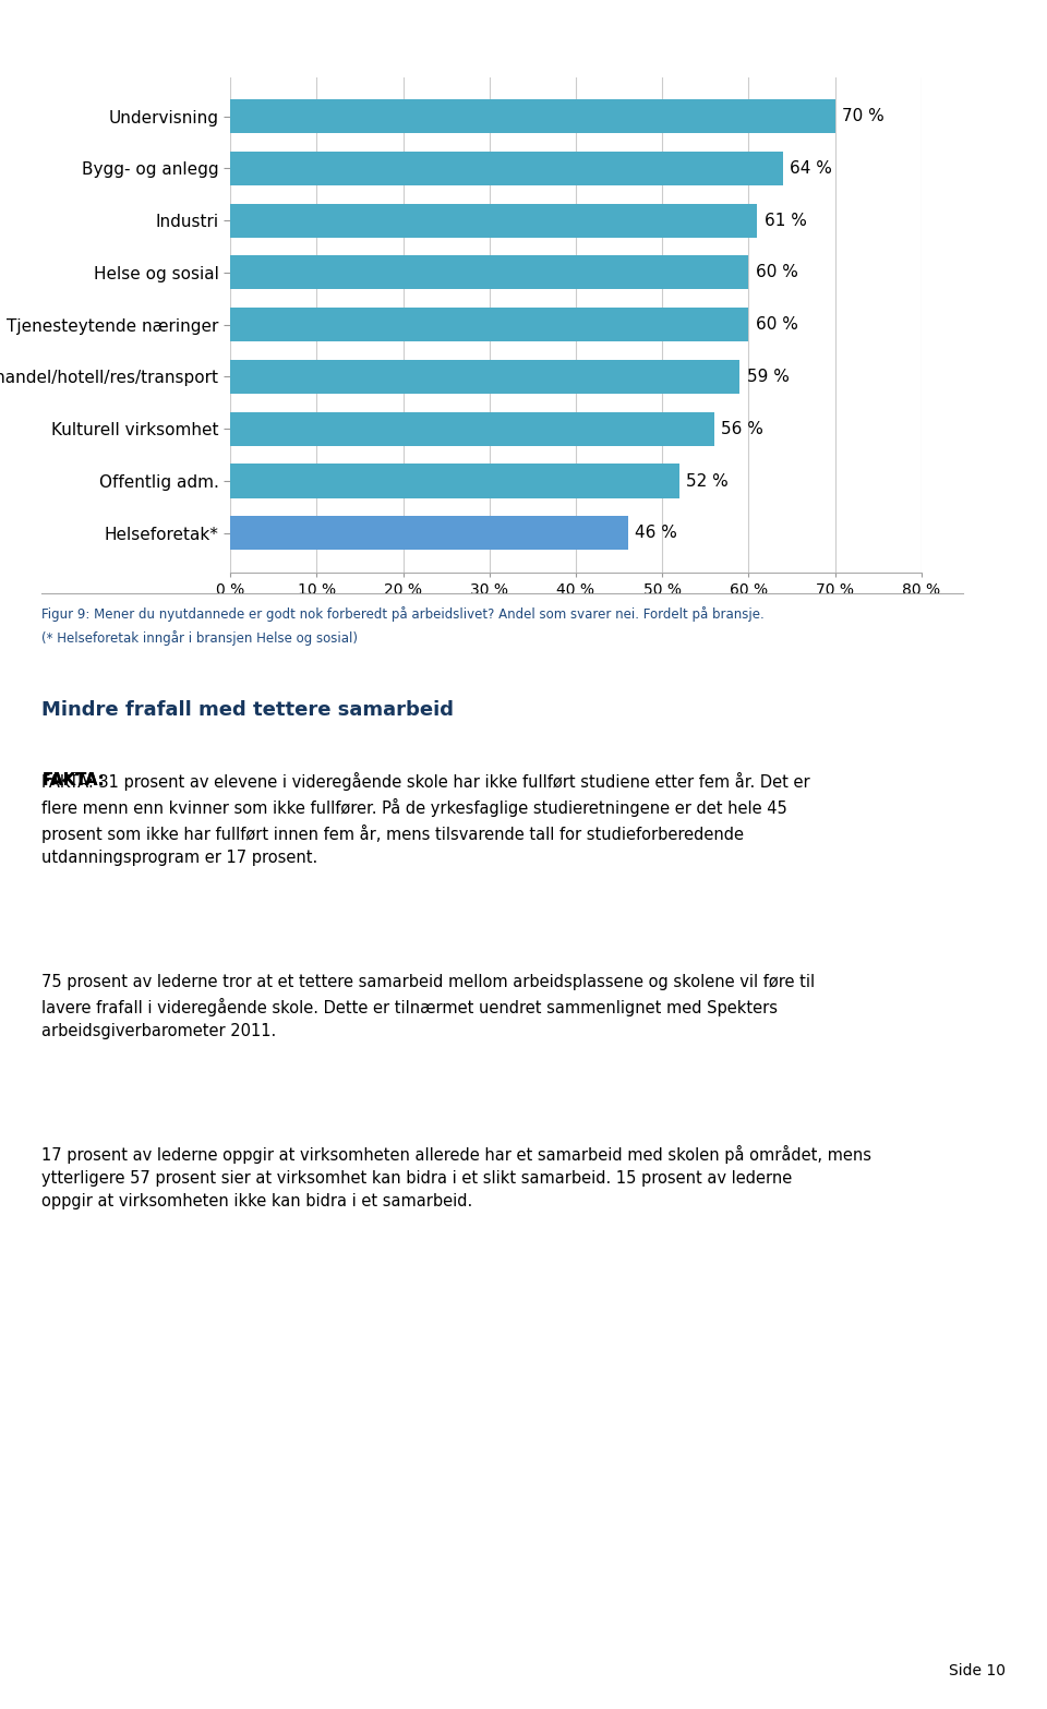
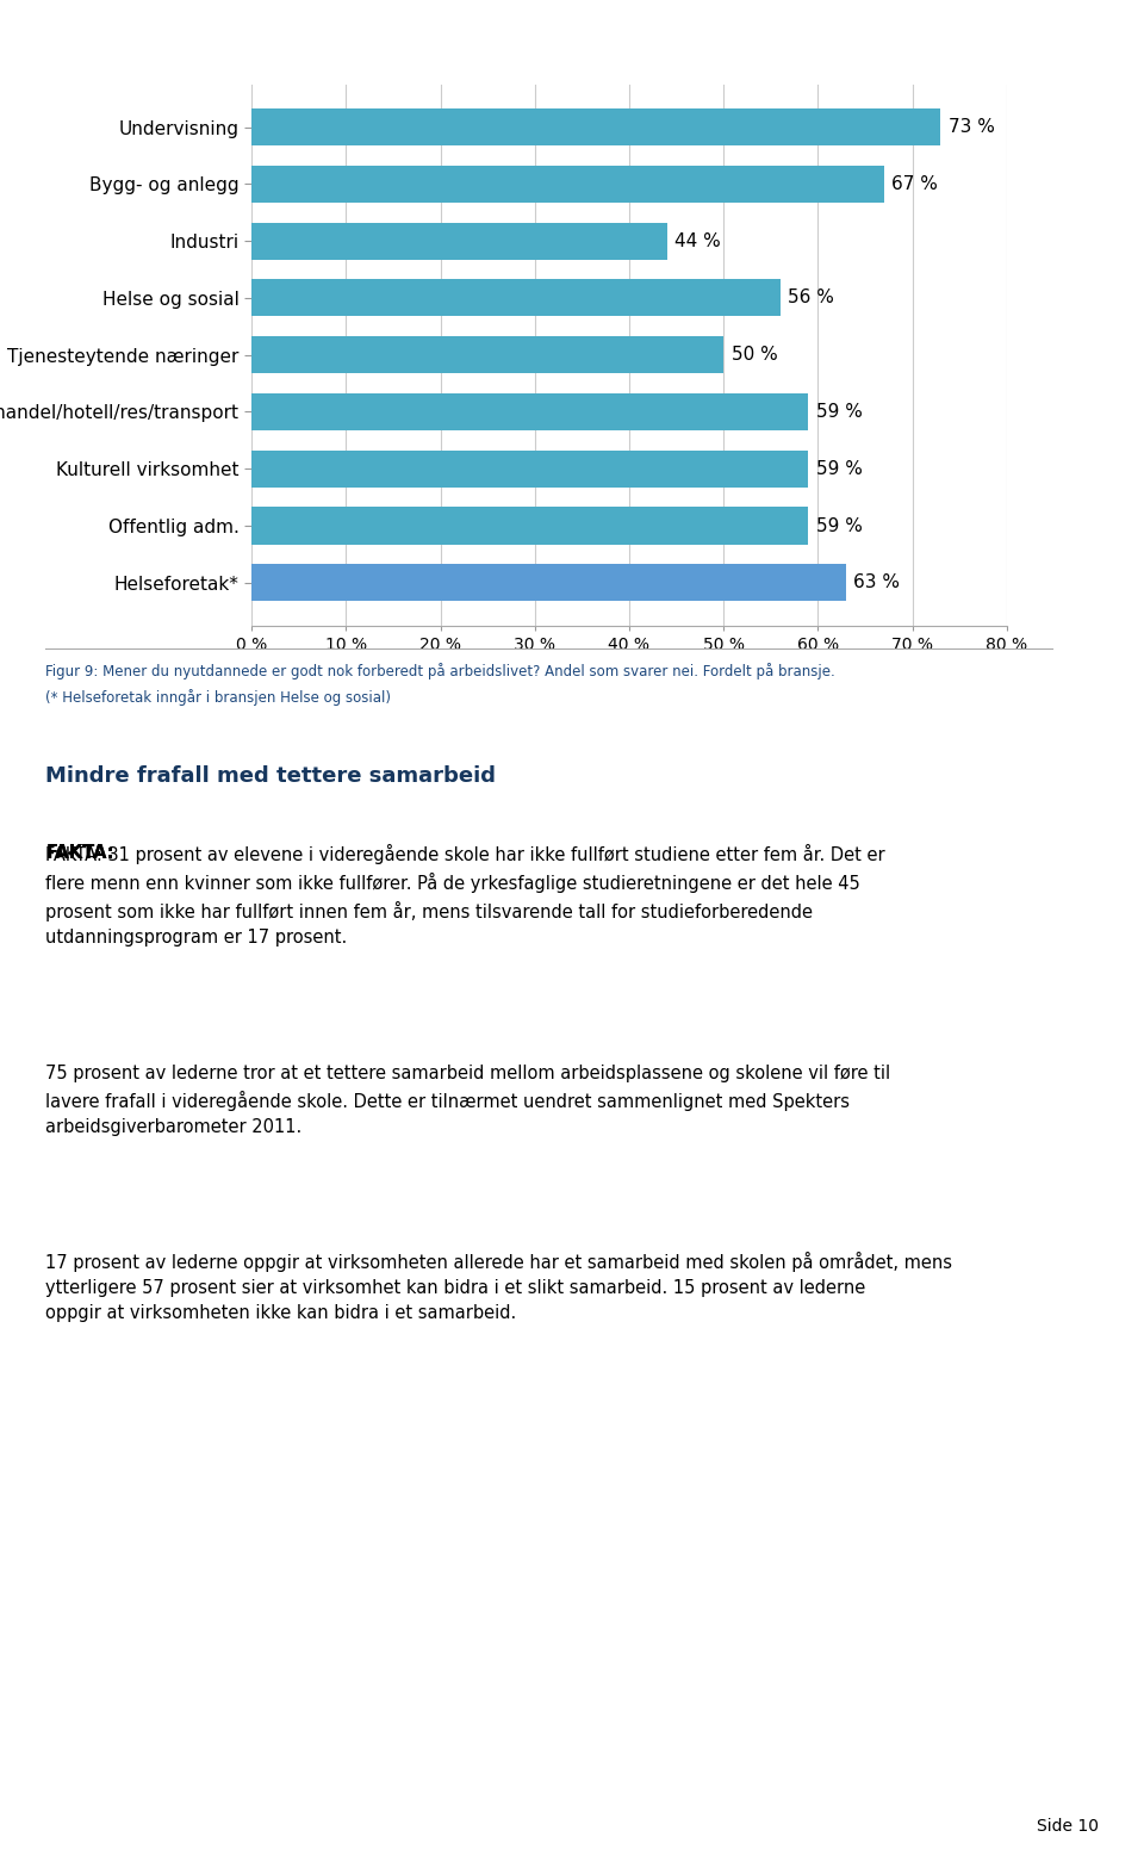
Undervisning: 70 -> 73
Bygg- og anlegg: 64 -> 67
Industri: 61 -> 44
Helse og sosial: 60 -> 56
Tjenesteytende næringer: 60 -> 50
Kulturell virksomhet: 56 -> 59
Offentlig adm.: 52 -> 59
Helseforetak*: 46 -> 63
